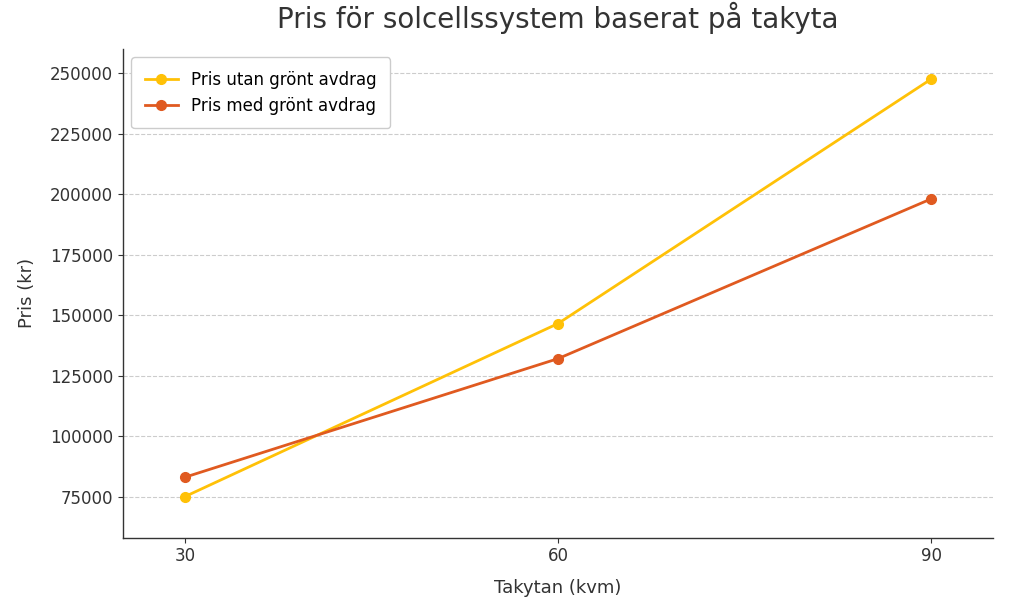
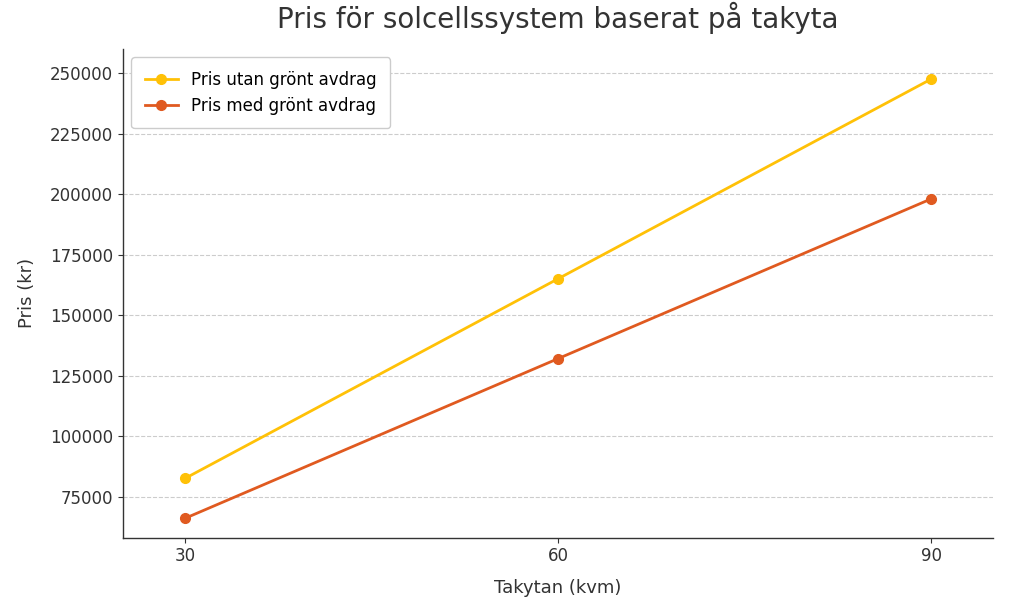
Pris utan grönt avdrag/30: 75000 -> 82500
Pris med grönt avdrag/30: 83000 -> 66000
Pris utan grönt avdrag/60: 146500 -> 165000
